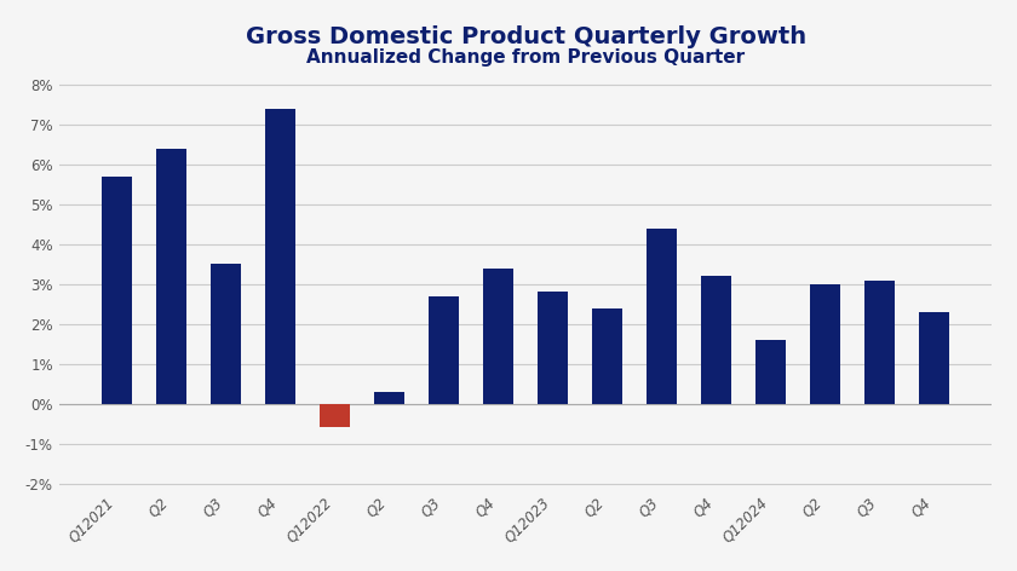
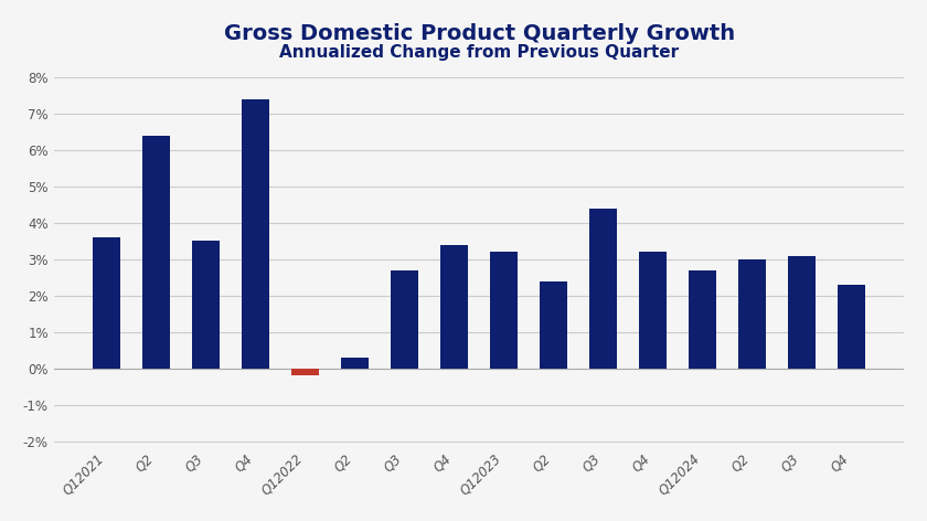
Q12021: 5.7% -> 3.6%
Q12022: -0.6% -> -0.2%
Q12023: 2.8% -> 3.2%
Q12024: 1.6% -> 2.7%
